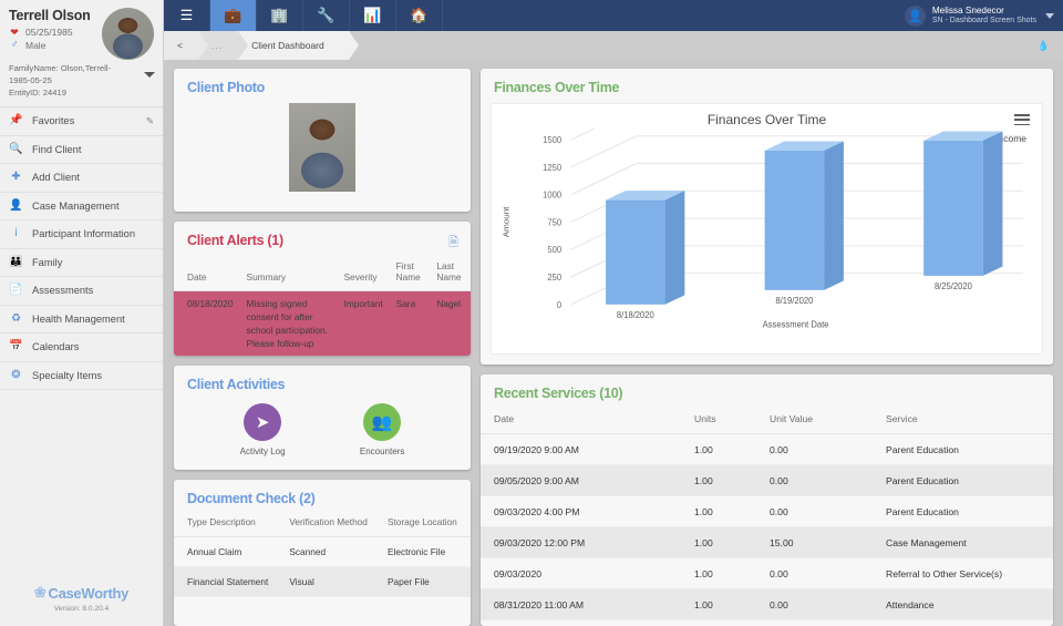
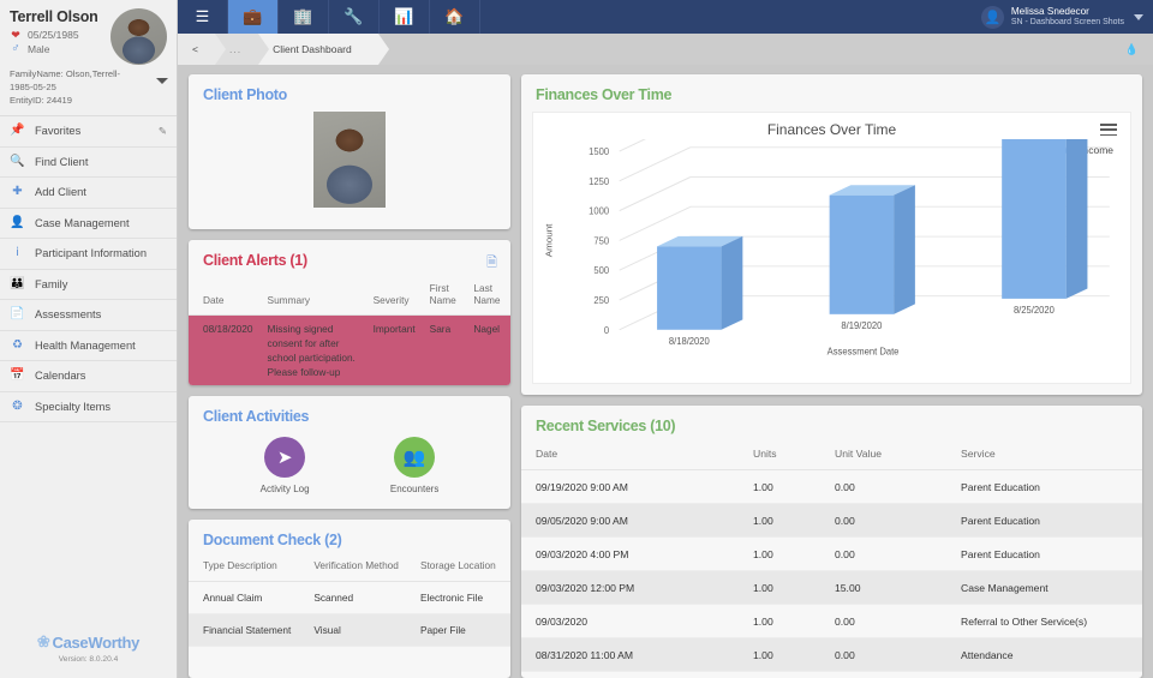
8/18/2020: 1000 -> 700
8/19/2020: 1300 -> 1000
8/25/2020: 1200 -> 1400
